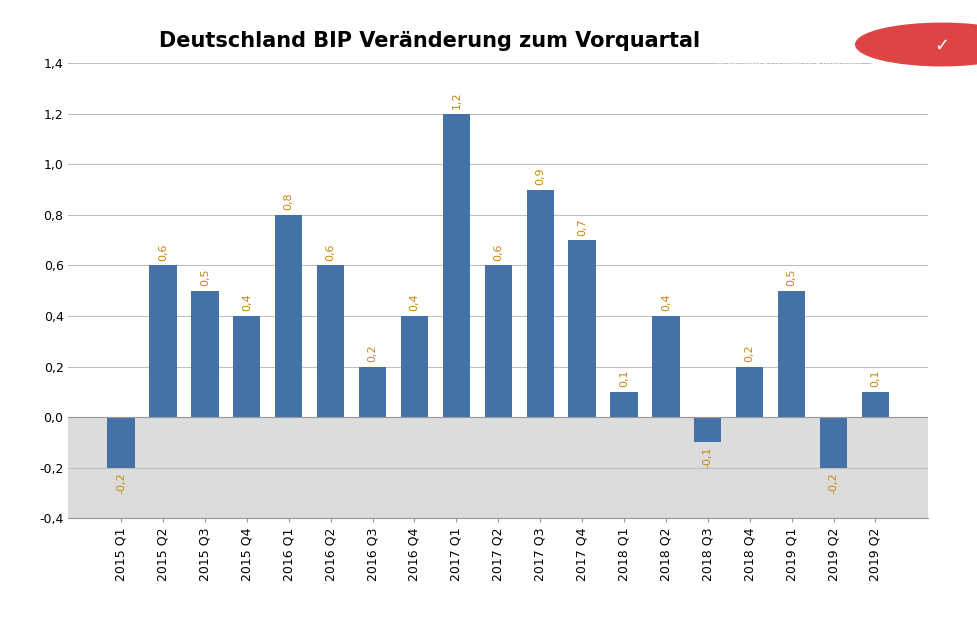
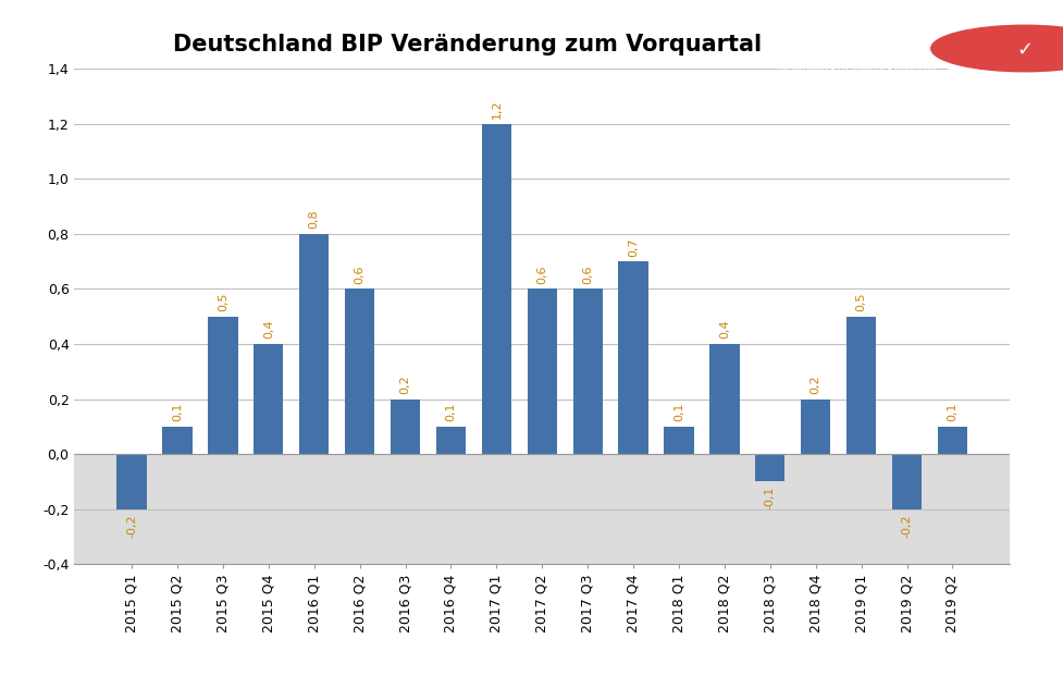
2015 Q2: 0,6 -> 0,1
2016 Q4: 0,4 -> 0,1
2017 Q3: 0,9 -> 0,6
